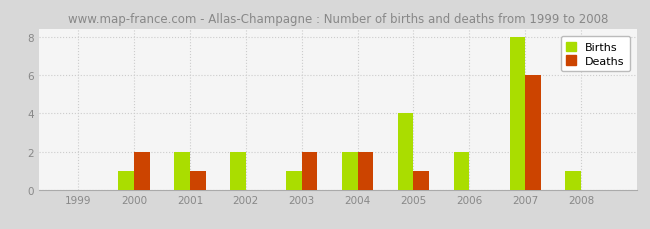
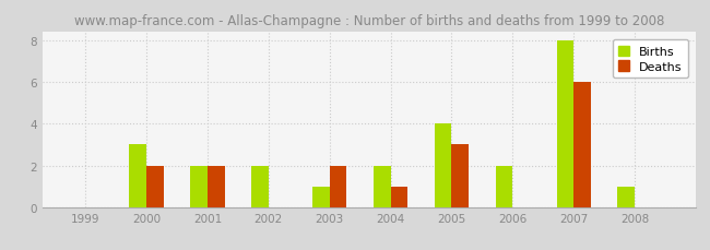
Births/2000: 1 -> 3
Deaths/2001: 1 -> 2
Deaths/2004: 2 -> 1
Deaths/2005: 1 -> 3
